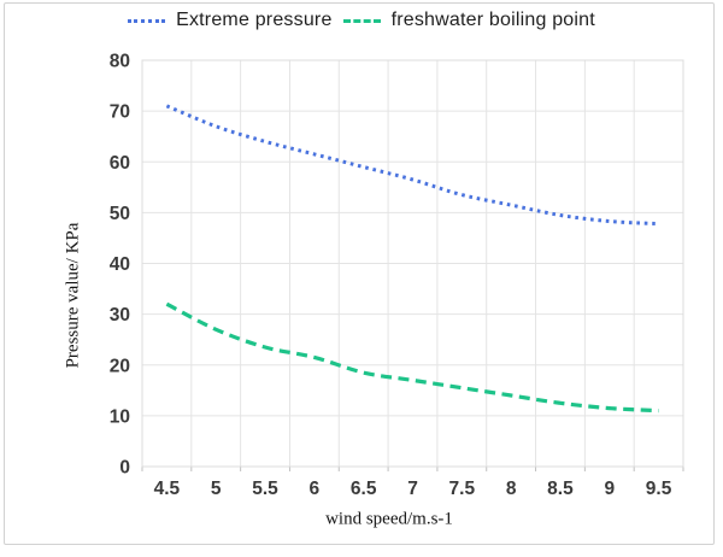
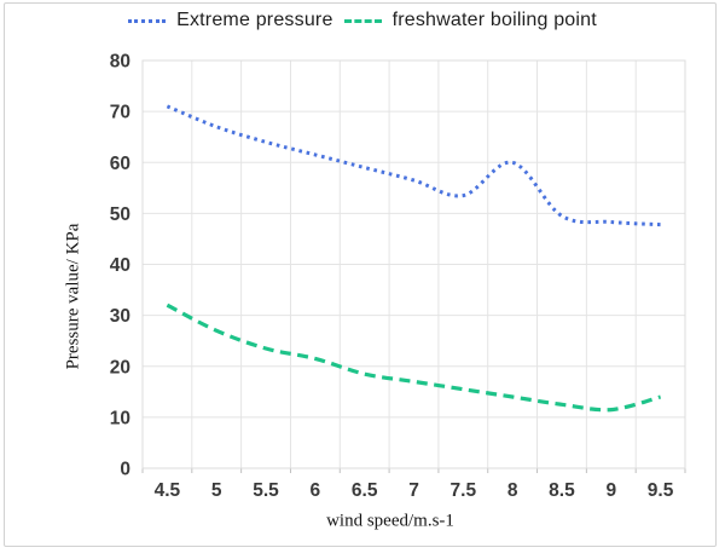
Extreme pressure/8: 52 -> 60
freshwater boiling point/9.5: 11 -> 14
